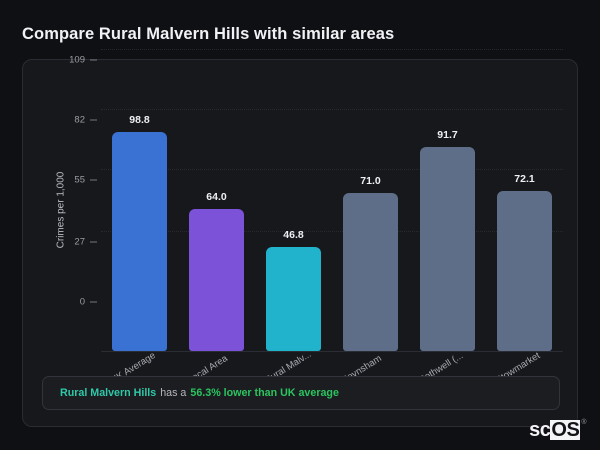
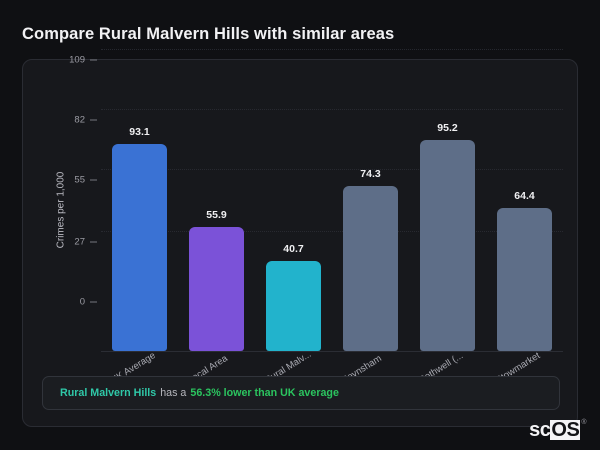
UK Average: 98.8 -> 93.1
Local Area: 64.0 -> 55.9
Rural Malv...: 46.8 -> 40.7
Keynsham: 71.0 -> 74.3
Rothwell (...: 91.7 -> 95.2
Stowmarket: 72.1 -> 64.4
